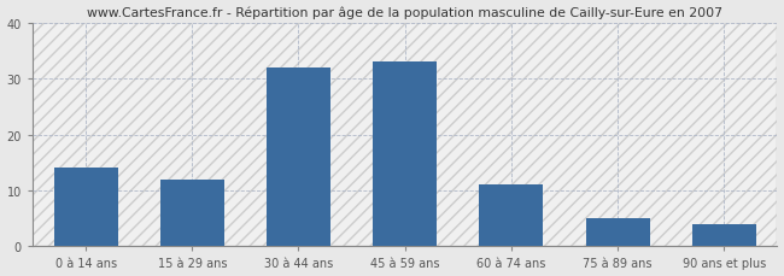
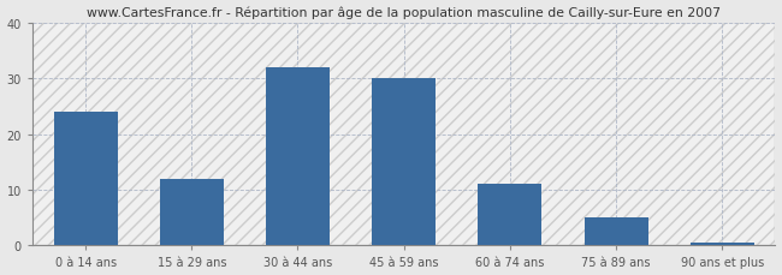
0 à 14 ans: 14.0 -> 24.0
45 à 59 ans: 33.0 -> 30.0
90 ans et plus: 4.0 -> 0.5
